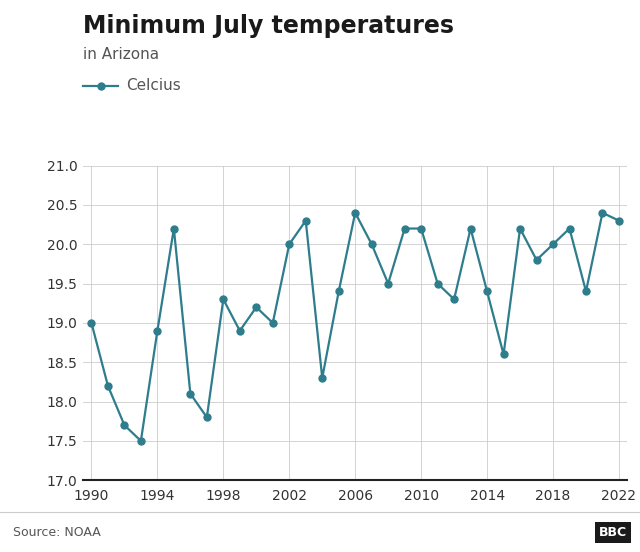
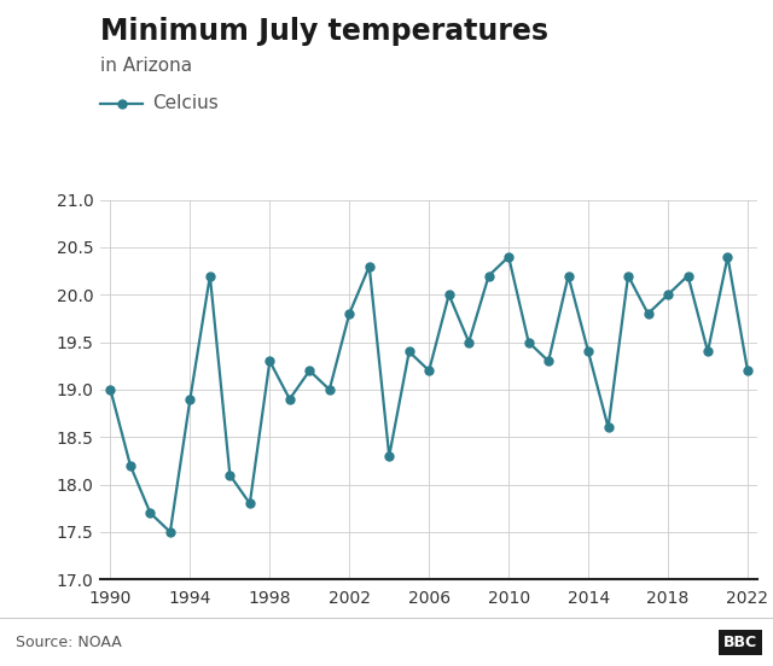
2002: 20.0 -> 19.8
2006: 20.4 -> 19.2
2010: 20.2 -> 20.4
2022: 20.3 -> 19.2
